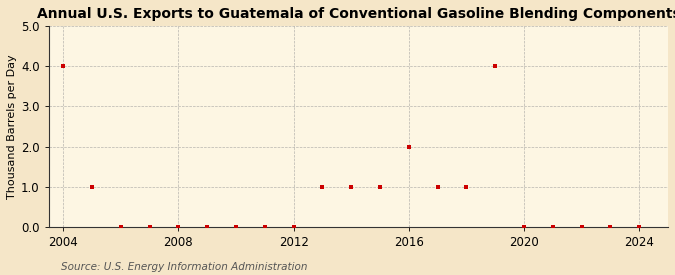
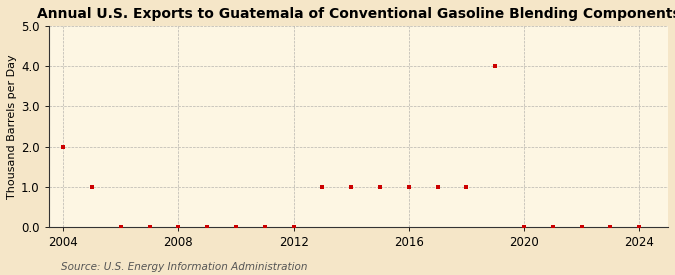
2004: 4 -> 2
2016: 2 -> 1
